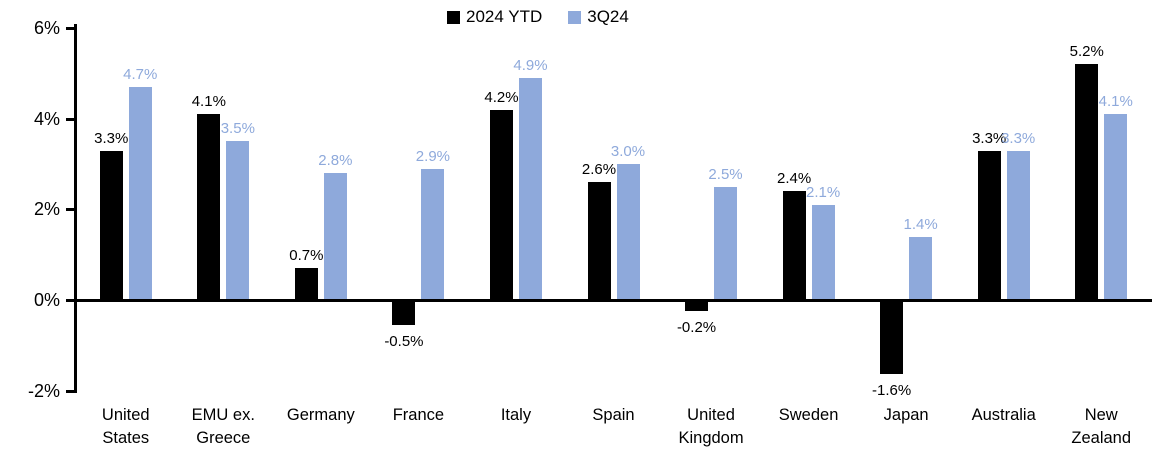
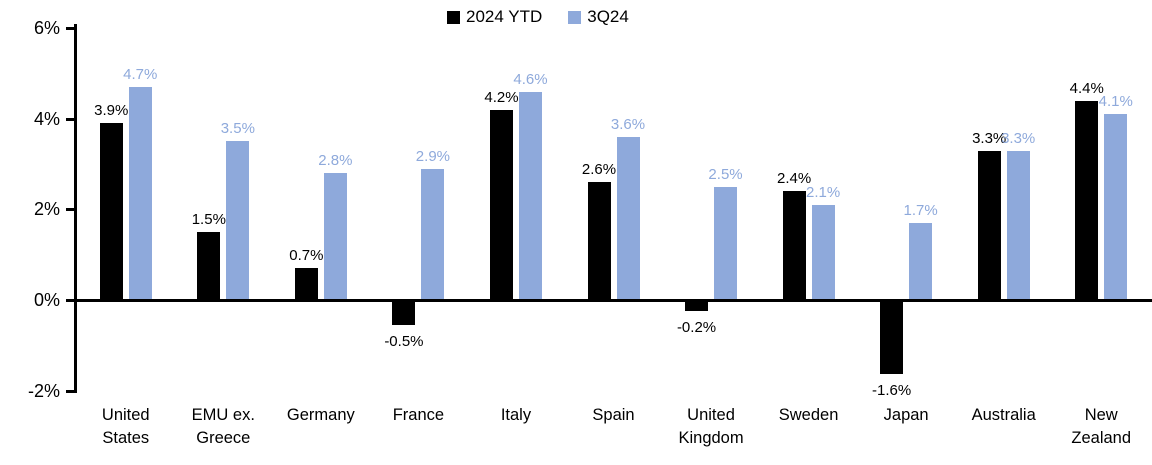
2024 YTD/United States: 3.3% -> 3.9%
2024 YTD/EMU ex. Greece: 4.1% -> 1.5%
3Q24/Italy: 4.9% -> 4.6%
3Q24/Spain: 3.0% -> 3.6%
3Q24/Japan: 1.4% -> 1.7%
2024 YTD/New Zealand: 5.2% -> 4.4%
